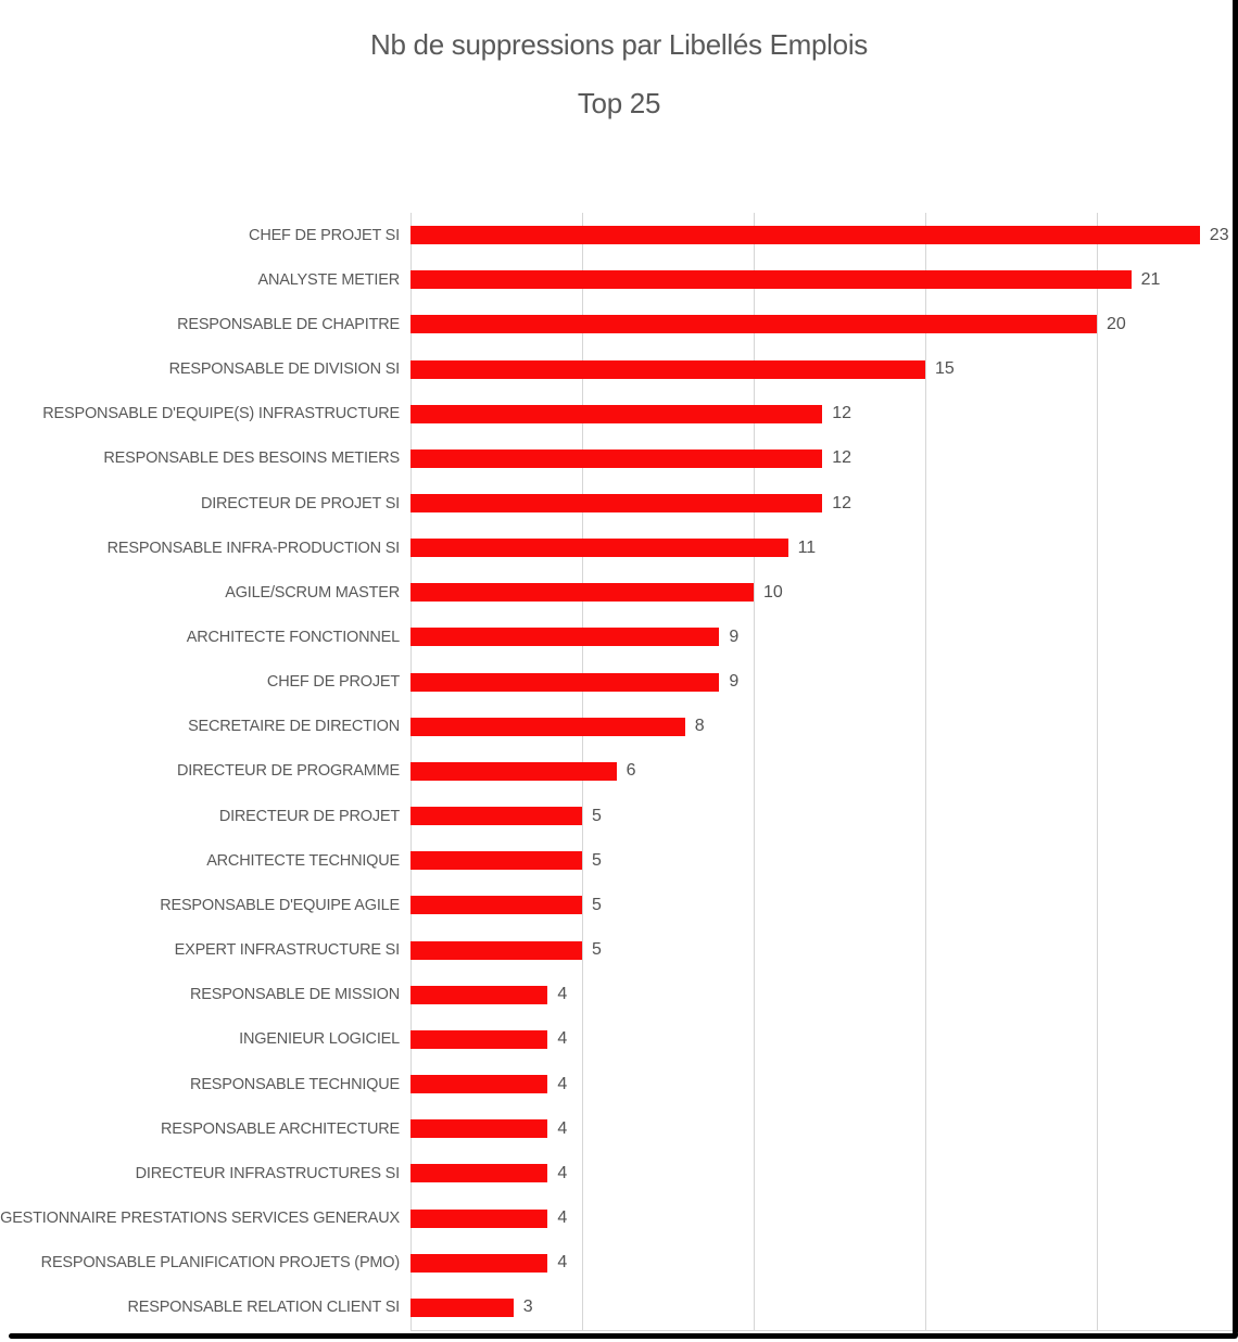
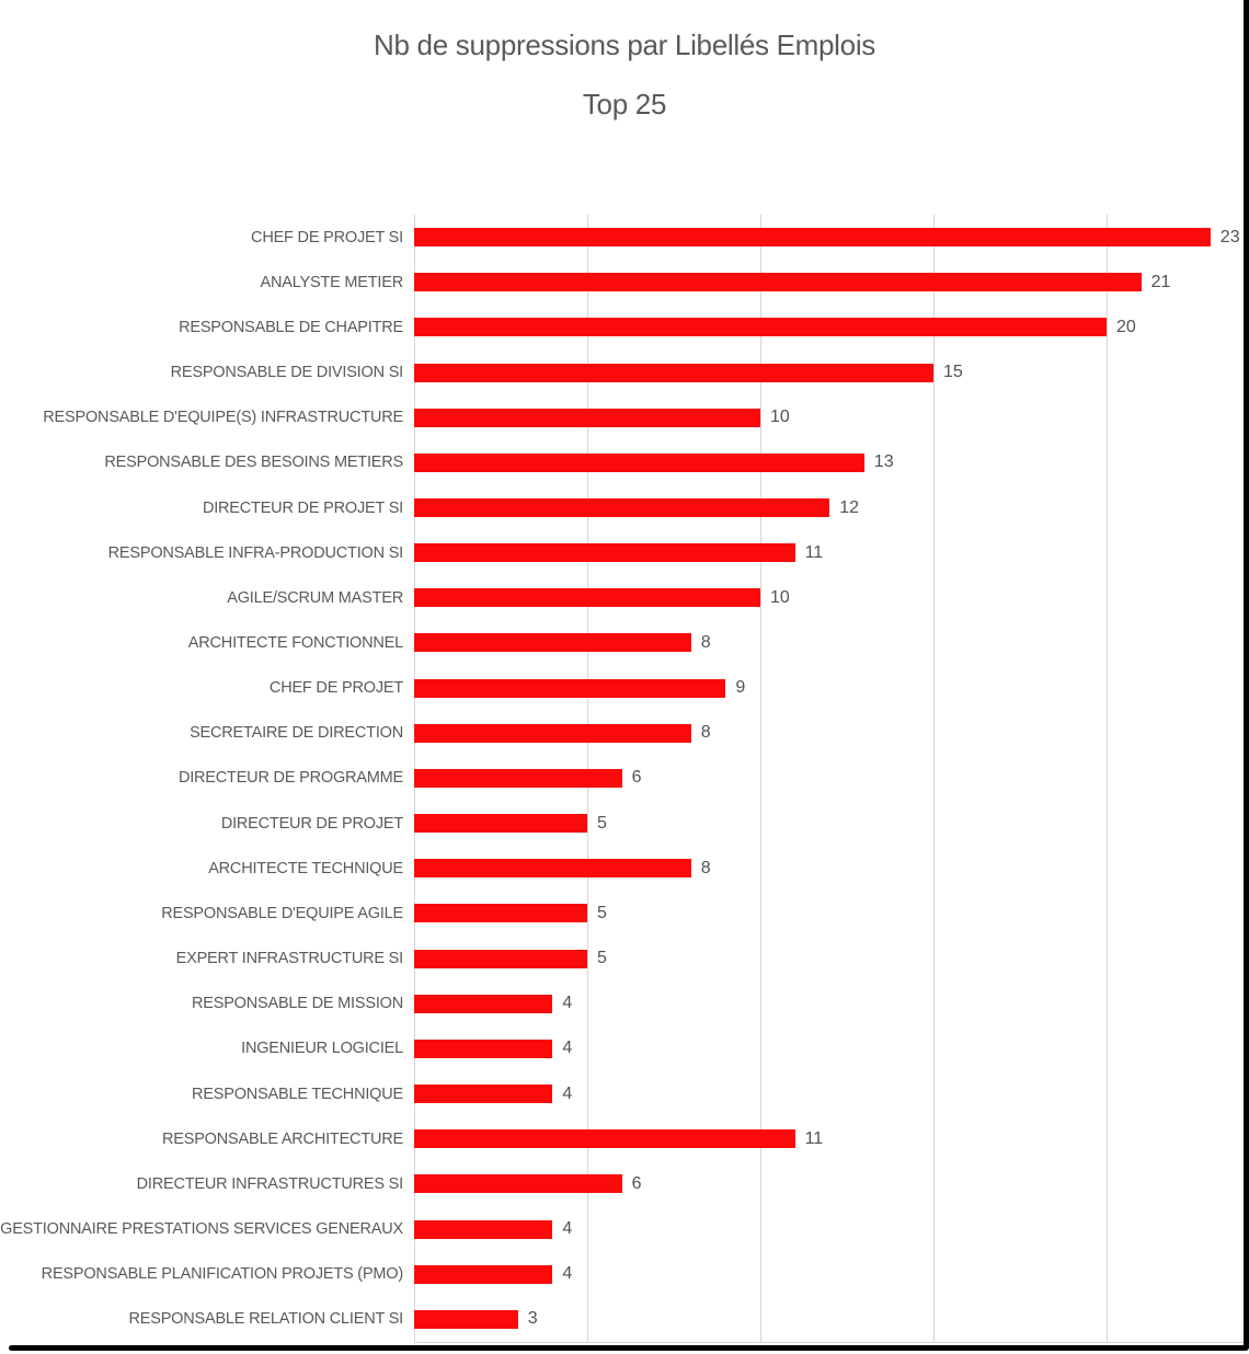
RESPONSABLE D'EQUIPE(S) INFRASTRUCTURE: 12 -> 10
RESPONSABLE DES BESOINS METIERS: 12 -> 13
ARCHITECTE FONCTIONNEL: 9 -> 8
ARCHITECTE TECHNIQUE: 5 -> 8
RESPONSABLE ARCHITECTURE: 4 -> 11
DIRECTEUR INFRASTRUCTURES SI: 4 -> 6
